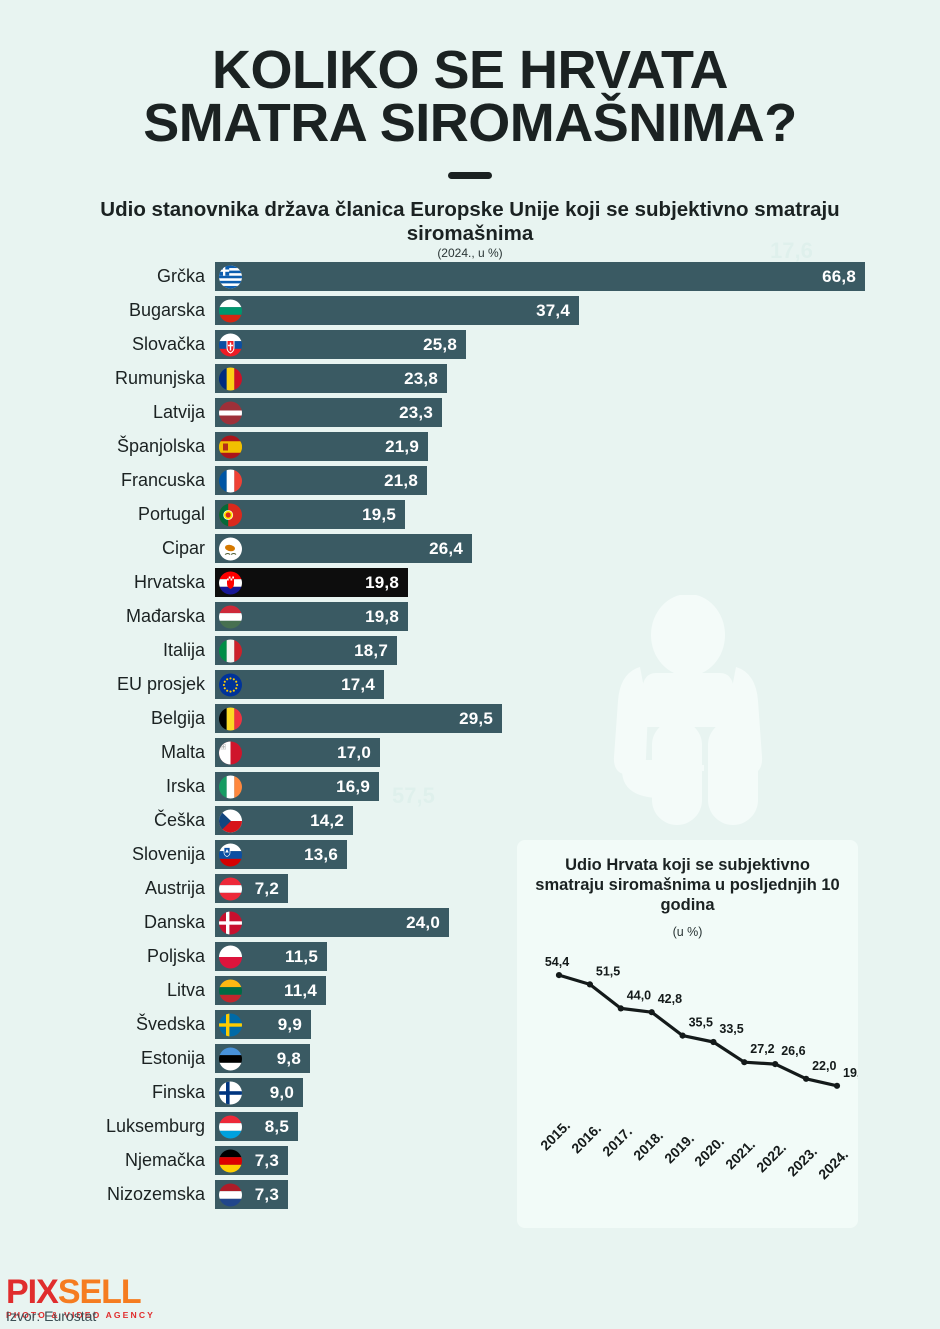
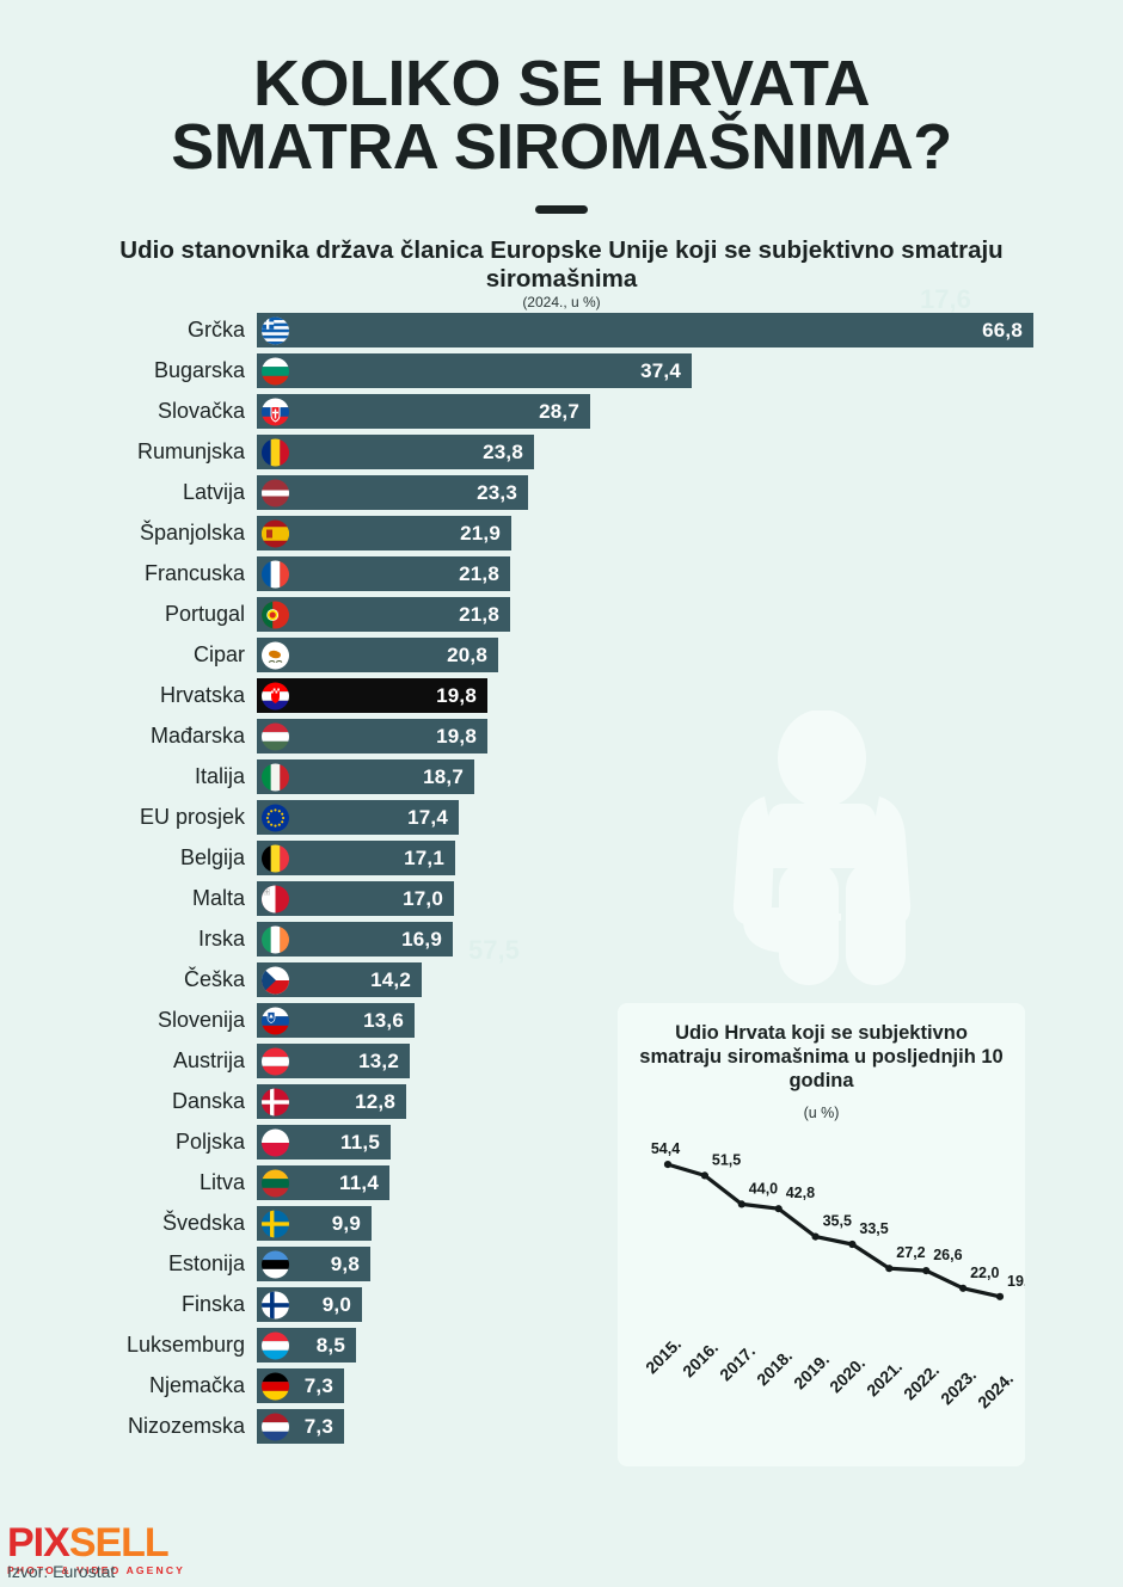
Slovačka: 25,8 -> 28,7
Portugal: 19,5 -> 21,8
Cipar: 26,4 -> 20,8
Belgija: 29,5 -> 17,1
Austrija: 7,2 -> 13,2
Danska: 24,0 -> 12,8
